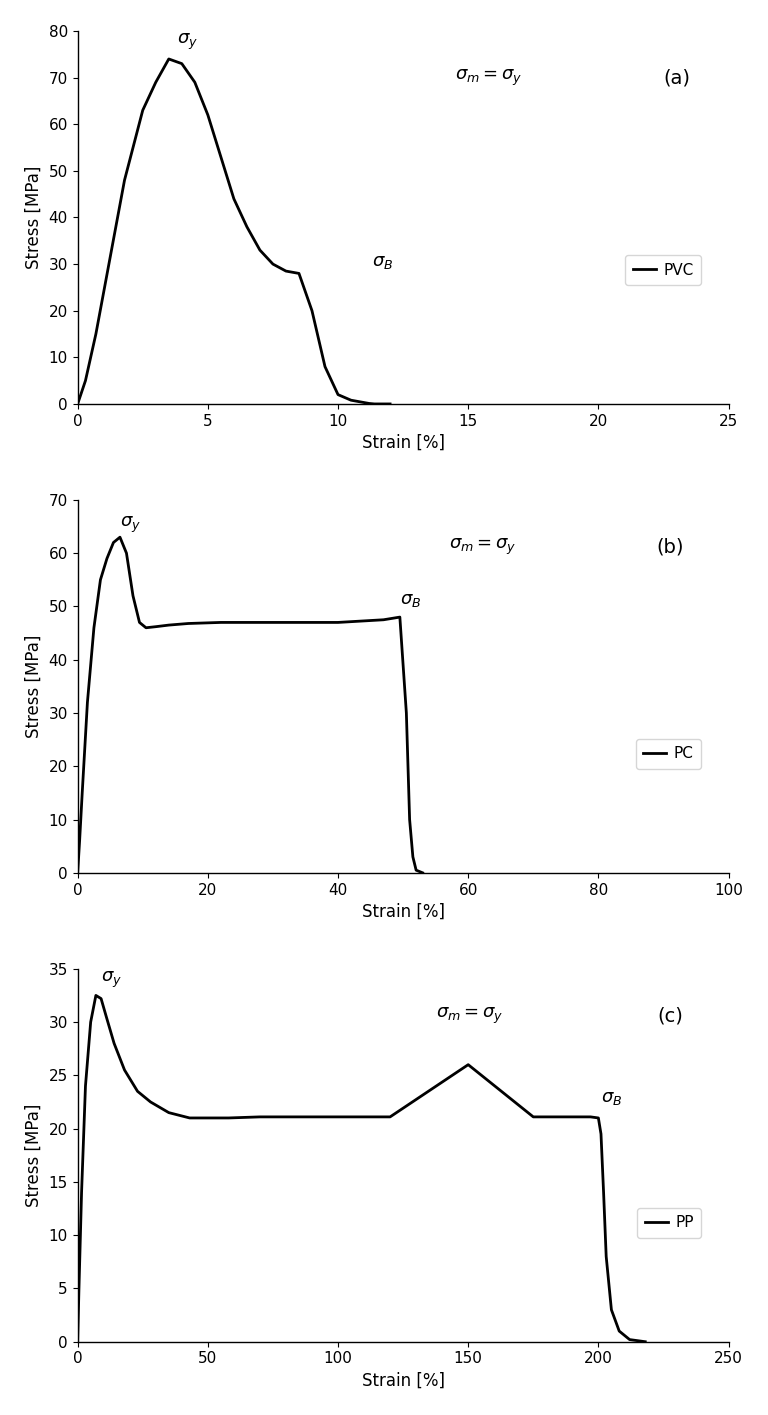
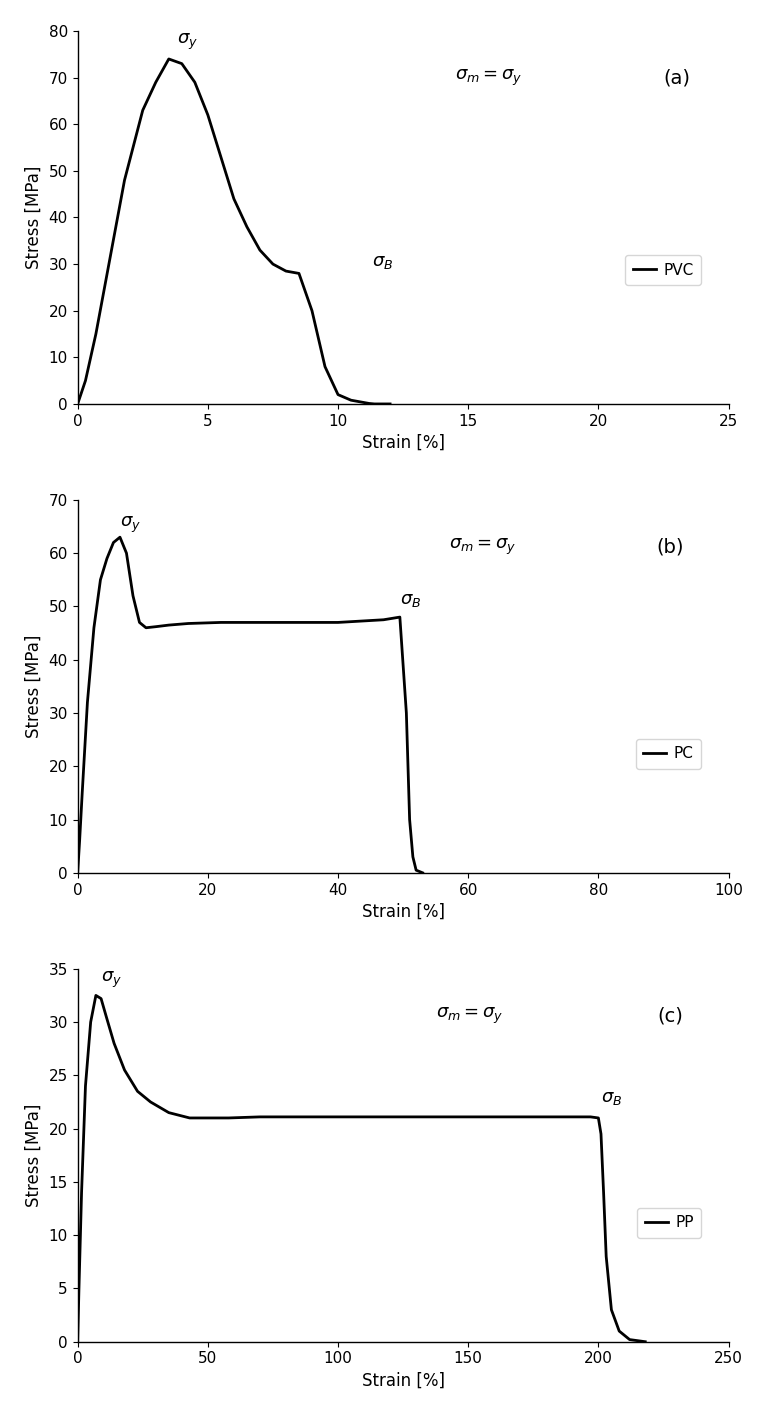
150: 26.0 -> 21.1
